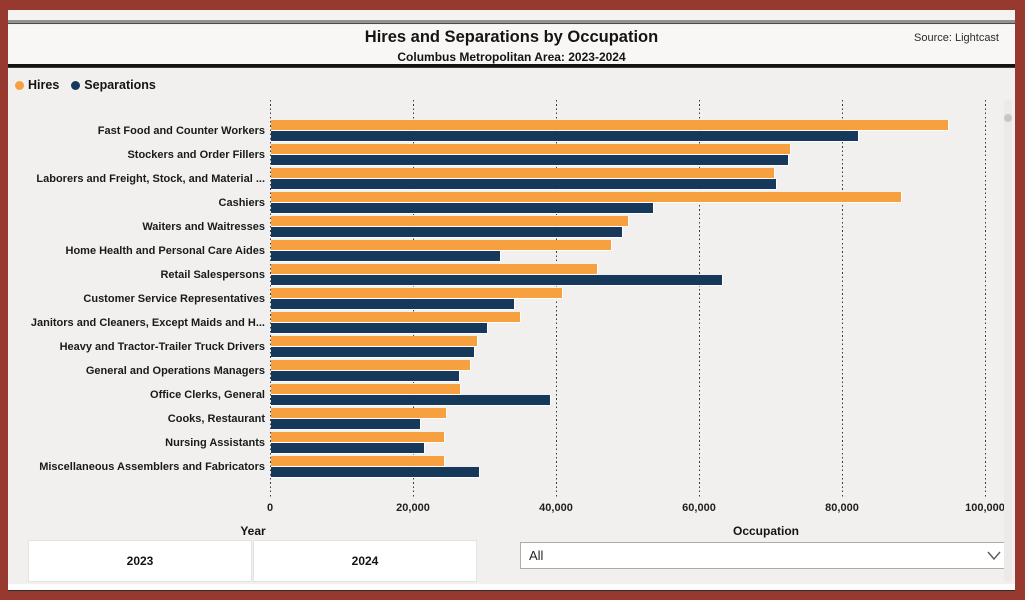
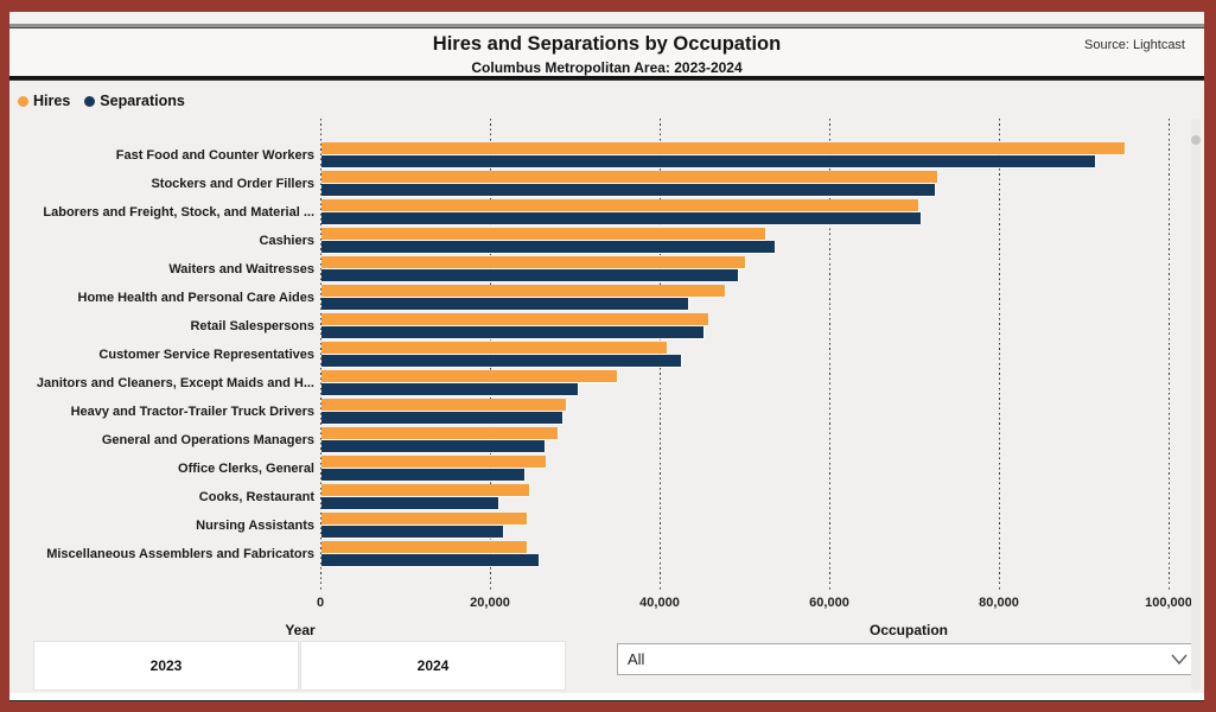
Separations/Fast Food and Counter Workers: 82000 -> 91000
Hires/Cashiers: 88000 -> 52000
Separations/Home Health and Personal Care Aides: 32000 -> 43000
Separations/Retail Salespersons: 63000 -> 45000
Separations/Customer Service Representatives: 34000 -> 42000
Separations/Office Clerks, General: 39000 -> 24000
Separations/Miscellaneous Assemblers and Fabricators: 29000 -> 26000
